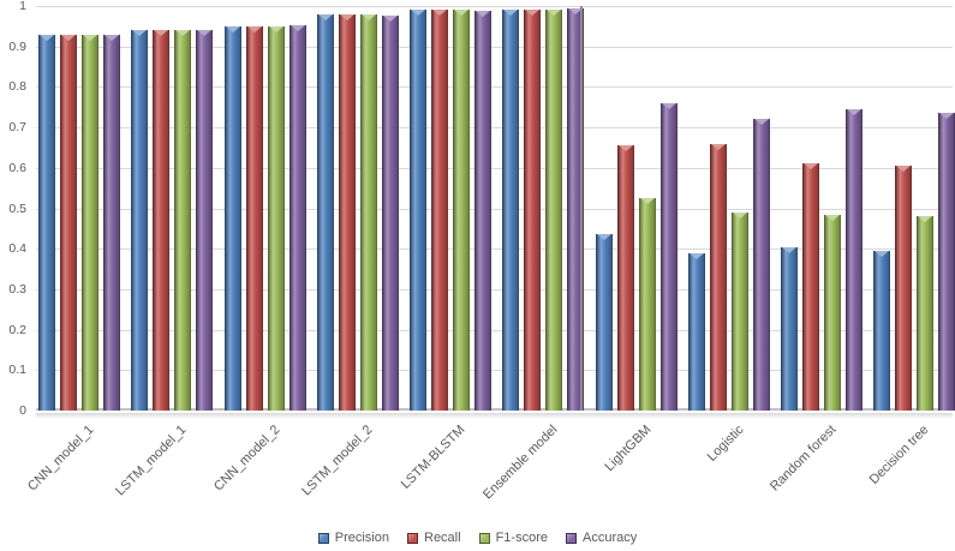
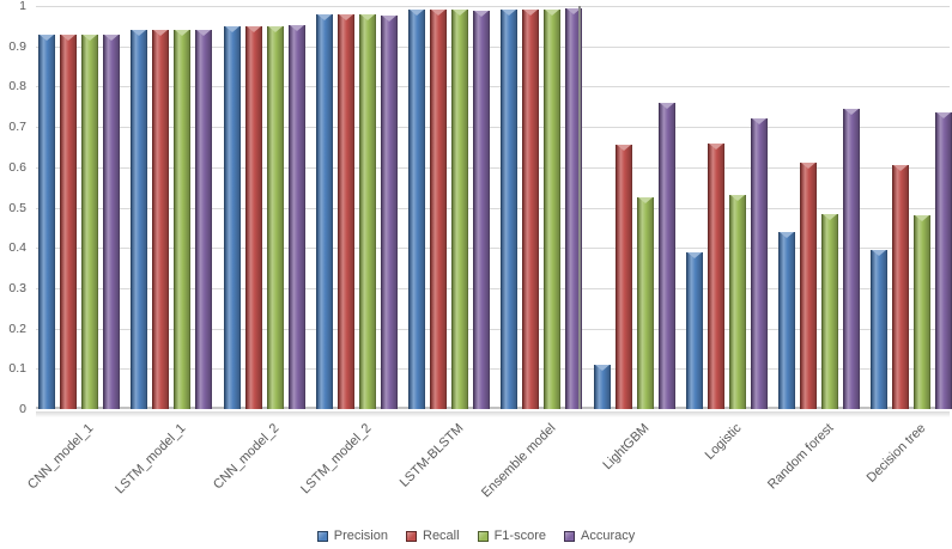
Precision/LightGBM: 0.43 -> 0.11
F1-score/Logistic: 0.49 -> 0.53
Precision/Random forest: 0.41 -> 0.44
